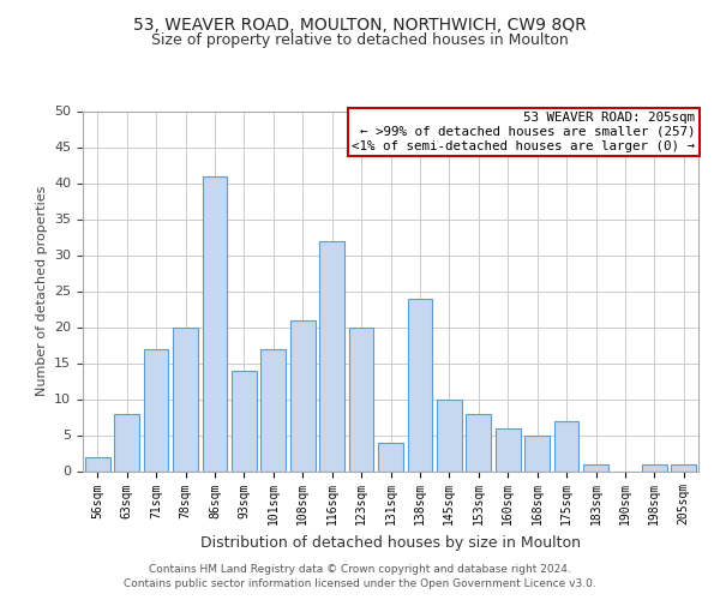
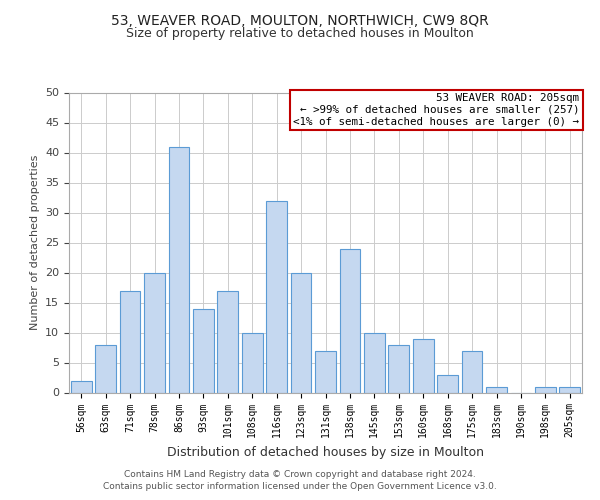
108sqm: 21 -> 10
131sqm: 4 -> 7
160sqm: 6 -> 9
168sqm: 5 -> 3
